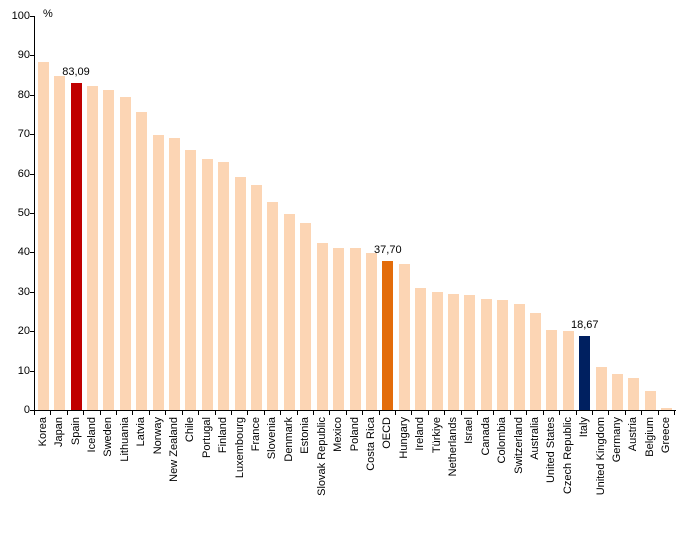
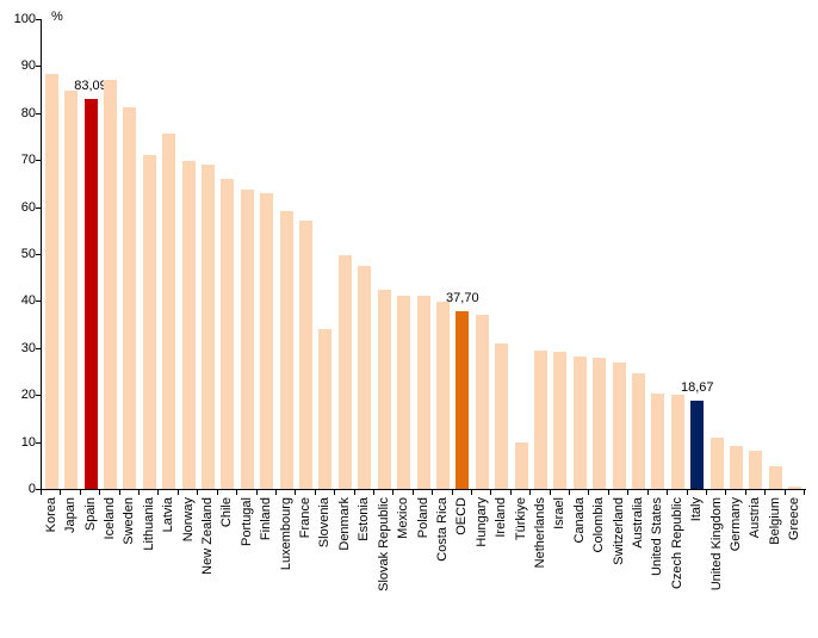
Iceland: 82 -> 87
Lithuania: 79 -> 71
Slovenia: 53 -> 34
Türkiye: 30 -> 10
